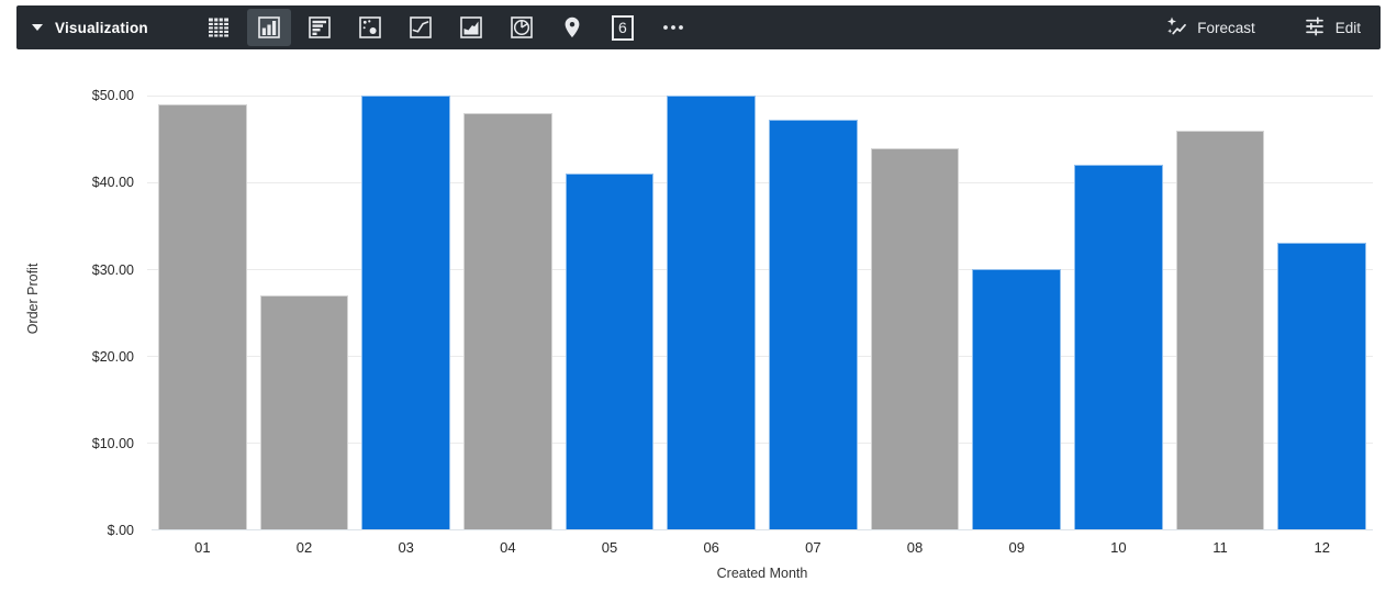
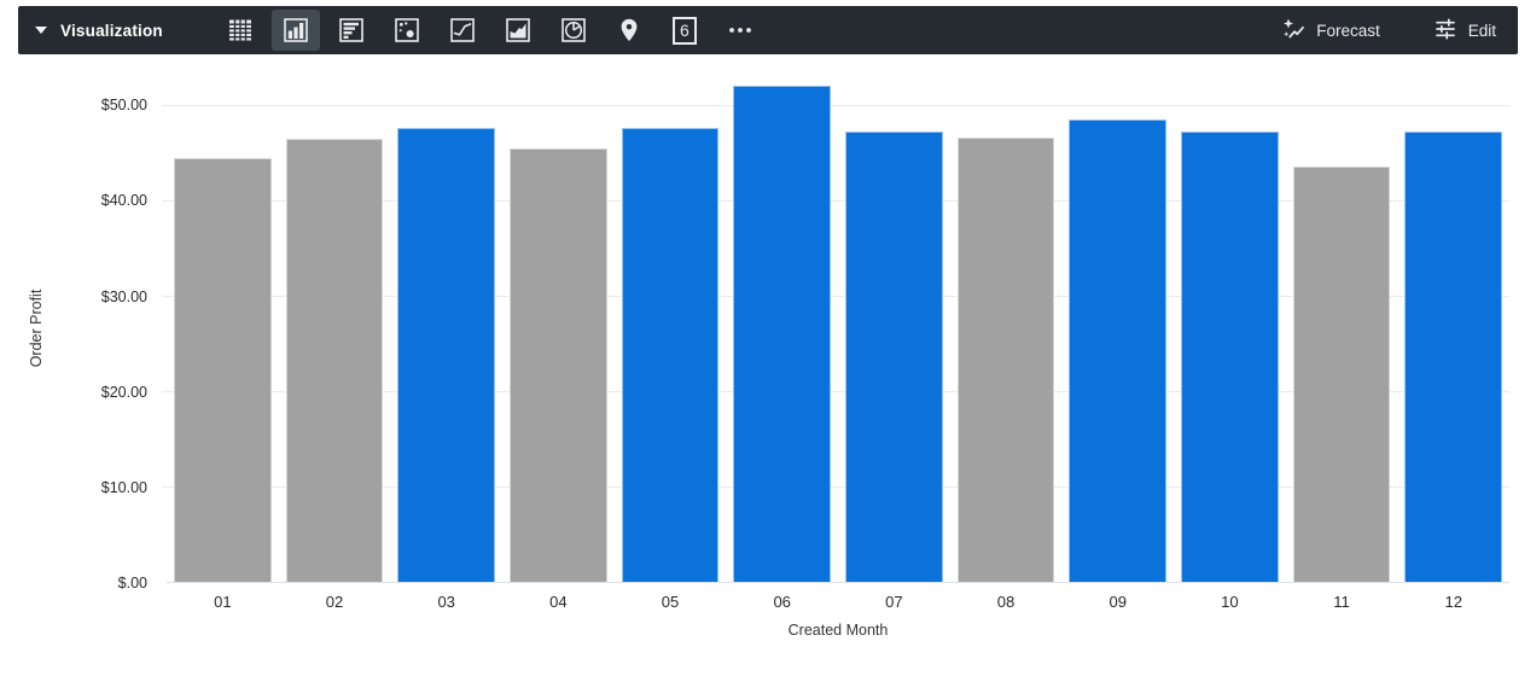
01: $49 -> $44
02: $27 -> $46
03: $50 -> $48
04: $48 -> $46
05: $41 -> $48
06: $50 -> $52
08: $44 -> $47
09: $30 -> $48
10: $42 -> $47
11: $46 -> $44
12: $33 -> $47
